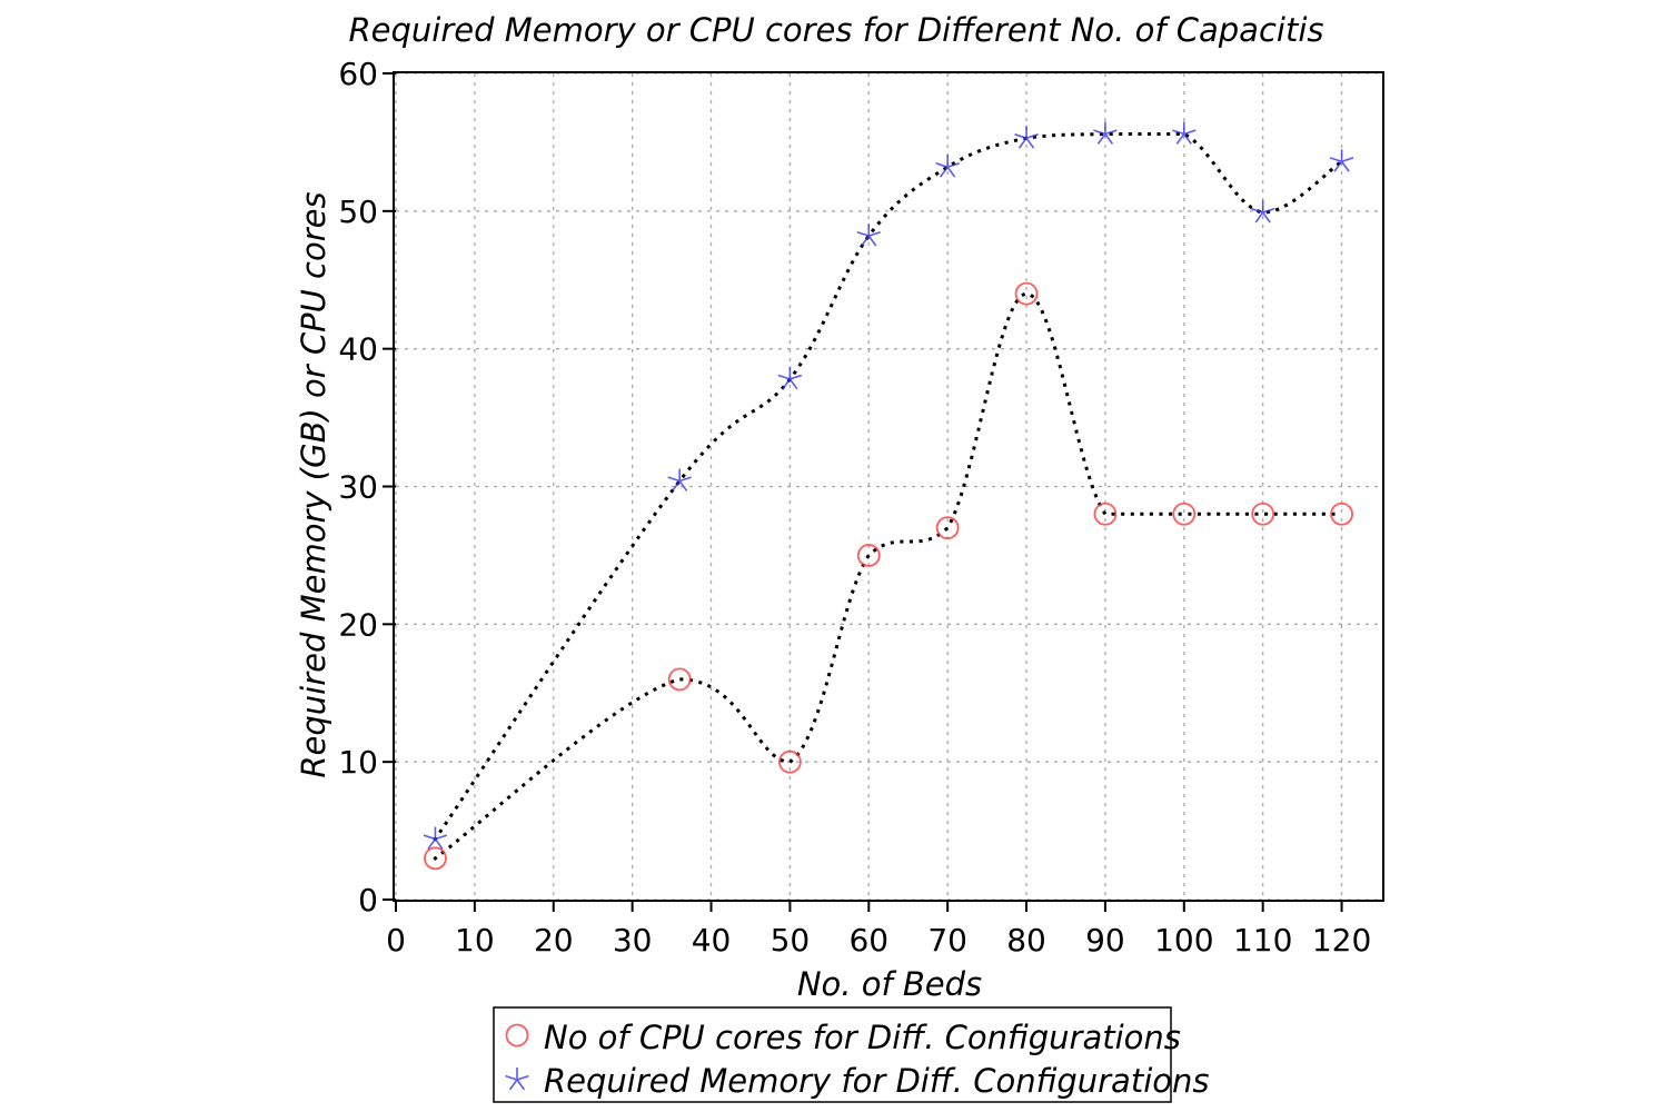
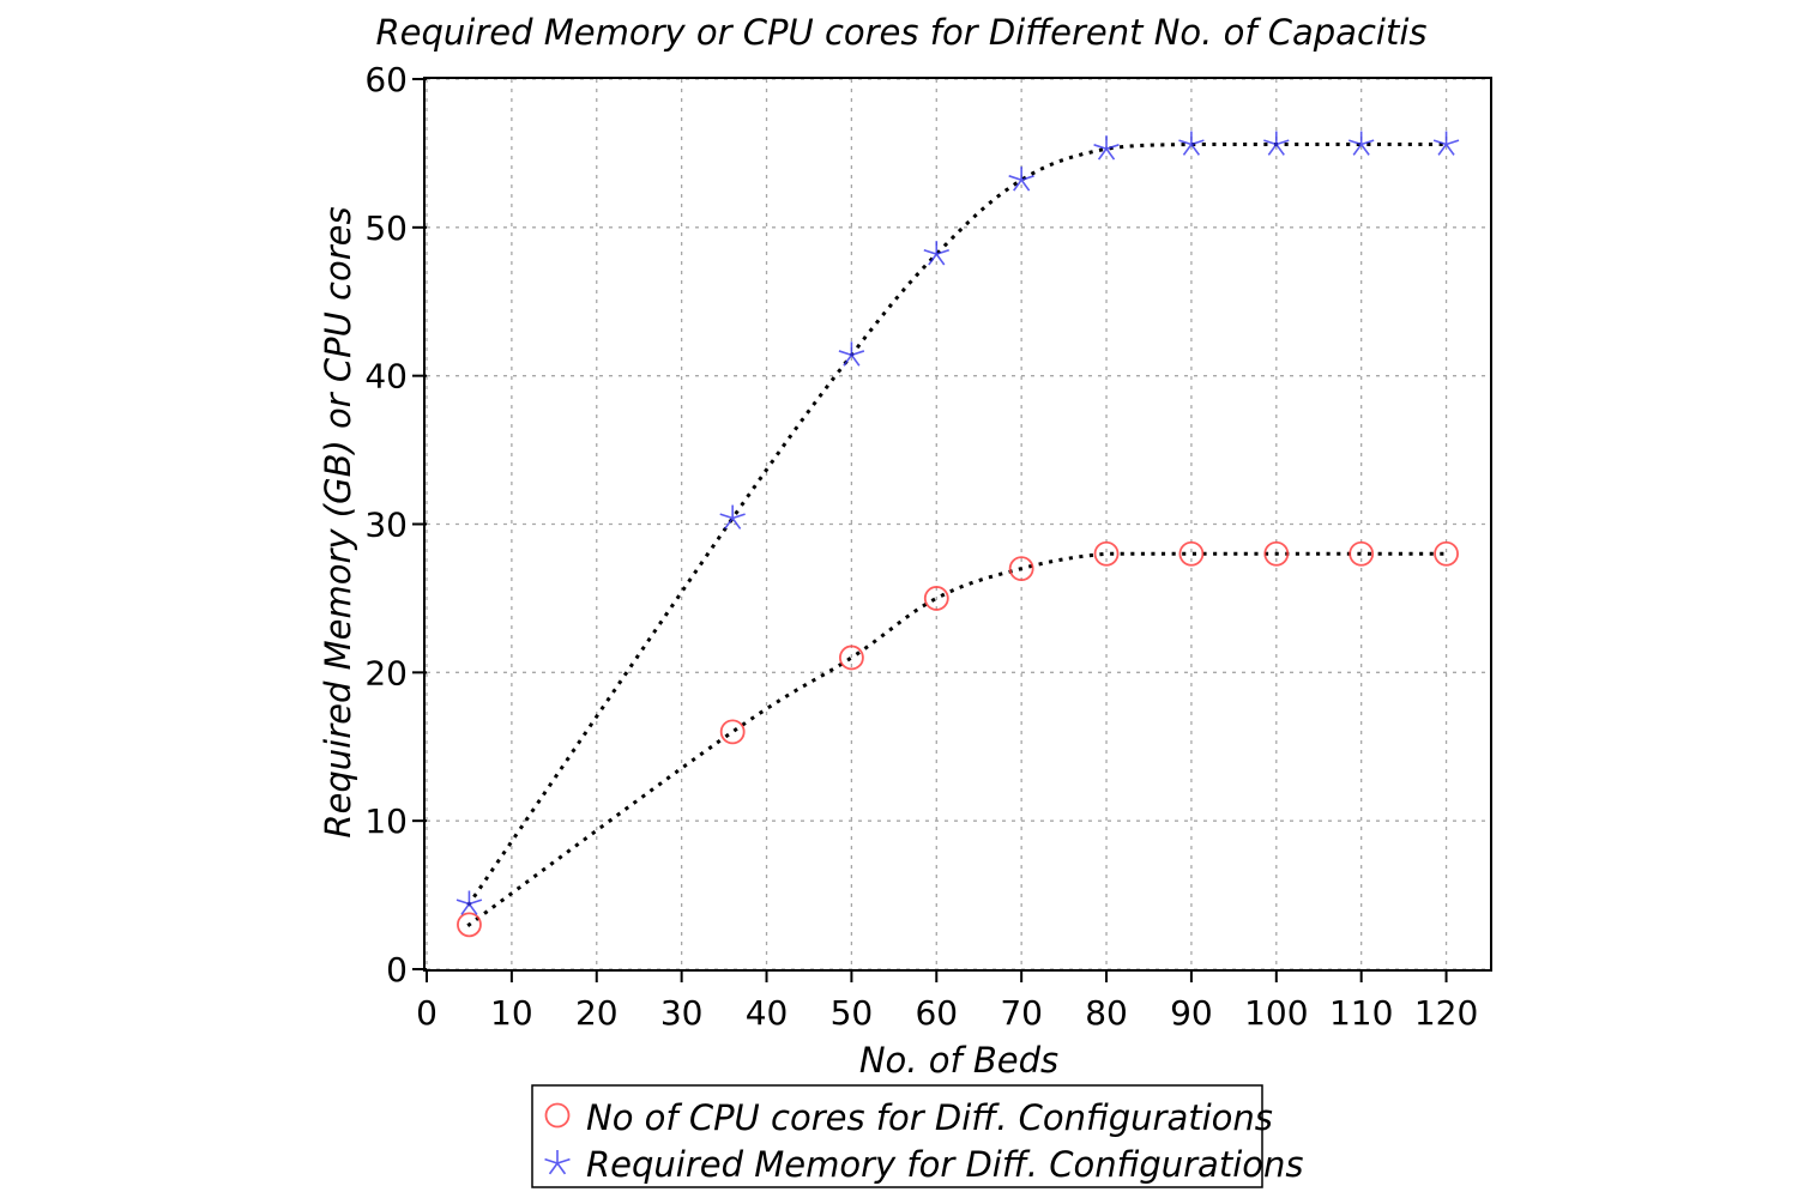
No of CPU cores for Diff. Configurations/50: 10 -> 21
Required Memory for Diff. Configurations/50: 37.8 -> 41.4
No of CPU cores for Diff. Configurations/80: 44 -> 28
Required Memory for Diff. Configurations/110: 49.9 -> 55.6
Required Memory for Diff. Configurations/120: 53.6 -> 55.6
